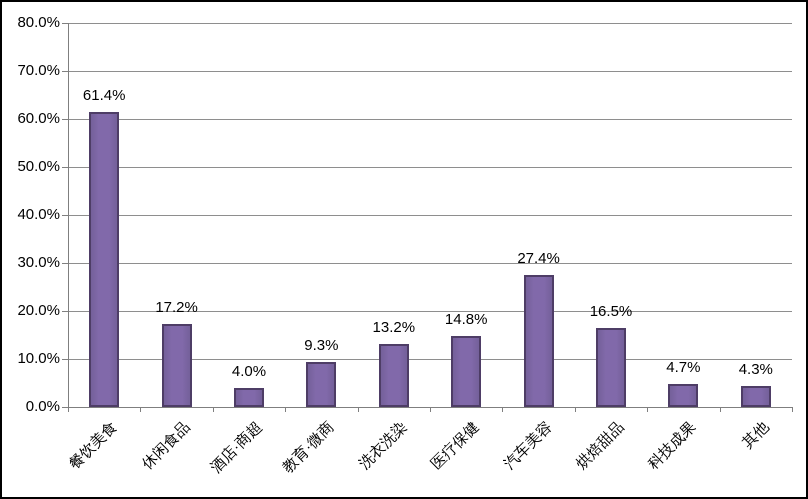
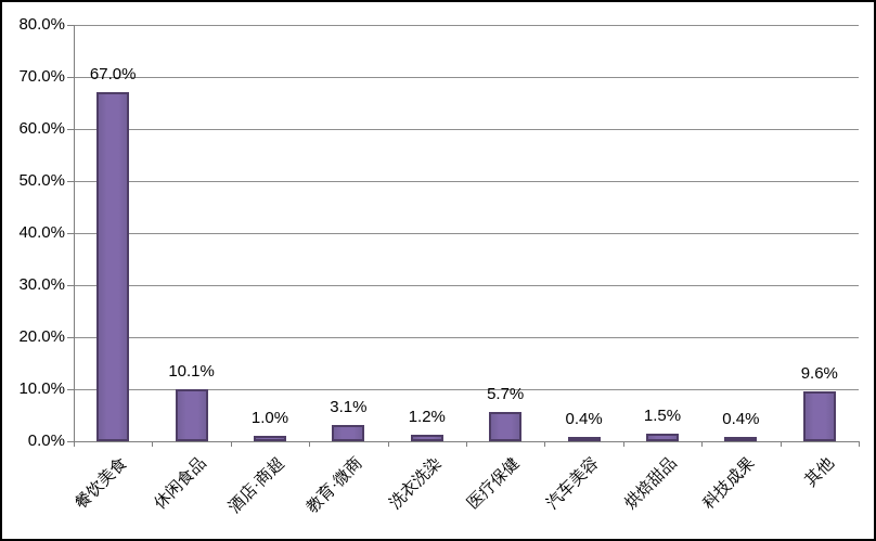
餐饮美食: 61.4% -> 67.0%
休闲食品: 17.2% -> 10.1%
酒店·商超: 4.0% -> 1.0%
教育·微商: 9.3% -> 3.1%
洗衣洗染: 13.2% -> 1.2%
医疗保健: 14.8% -> 5.7%
汽车美容: 27.4% -> 0.4%
烘焙甜品: 16.5% -> 1.5%
科技成果: 4.7% -> 0.4%
其他: 4.3% -> 9.6%
